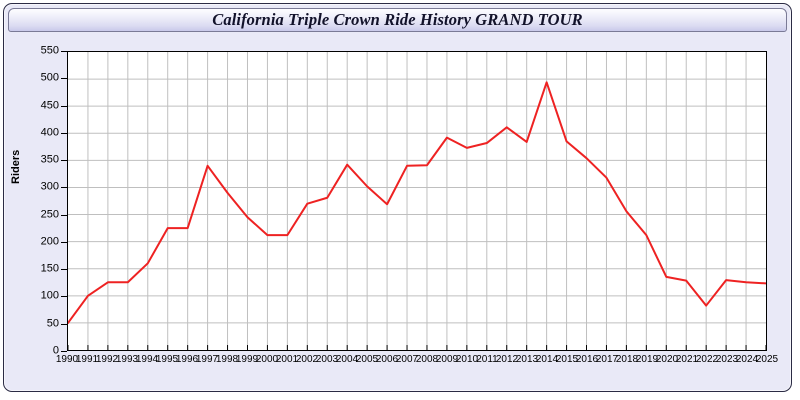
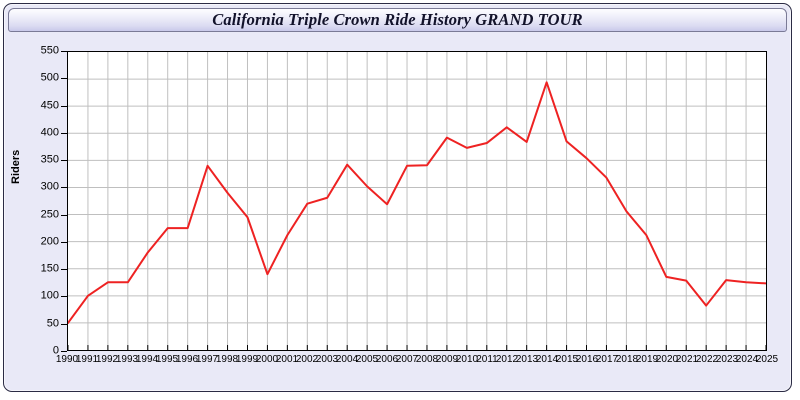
1994: 160 -> 180
2000: 210 -> 140
